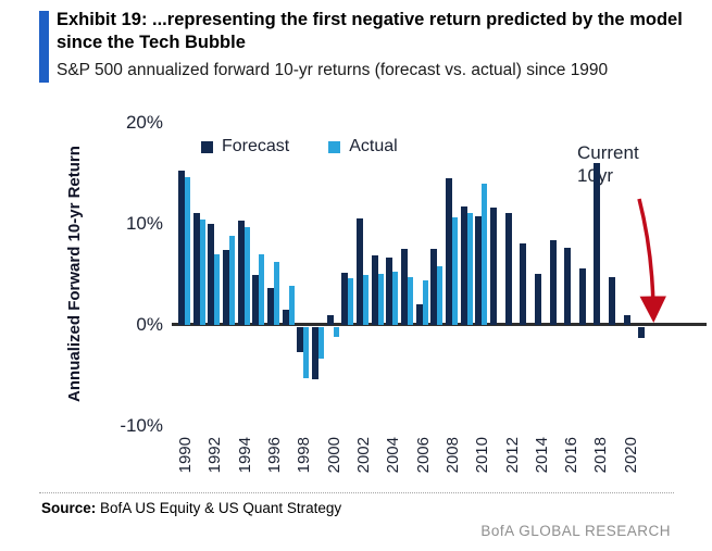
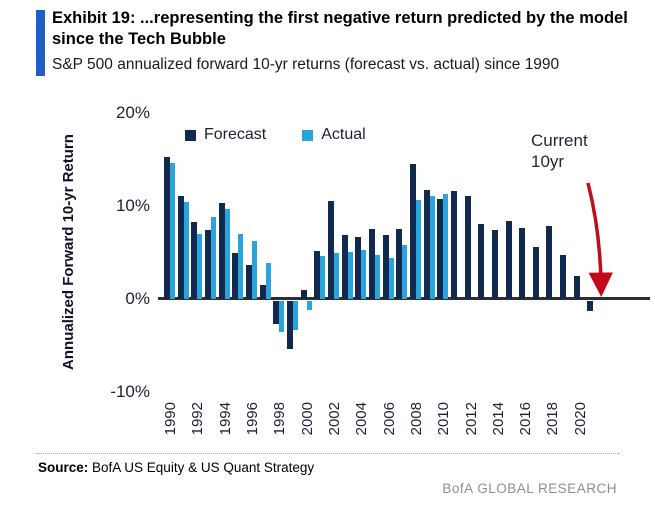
Forecast/1992: 10% -> 8%
Actual/1998: -5% -> -3%
Forecast/2006: 2% -> 7%
Actual/2010: 14% -> 11%
Forecast/2014: 5% -> 7%
Forecast/2018: 16% -> 8%
Forecast/2020: 1% -> 2%
